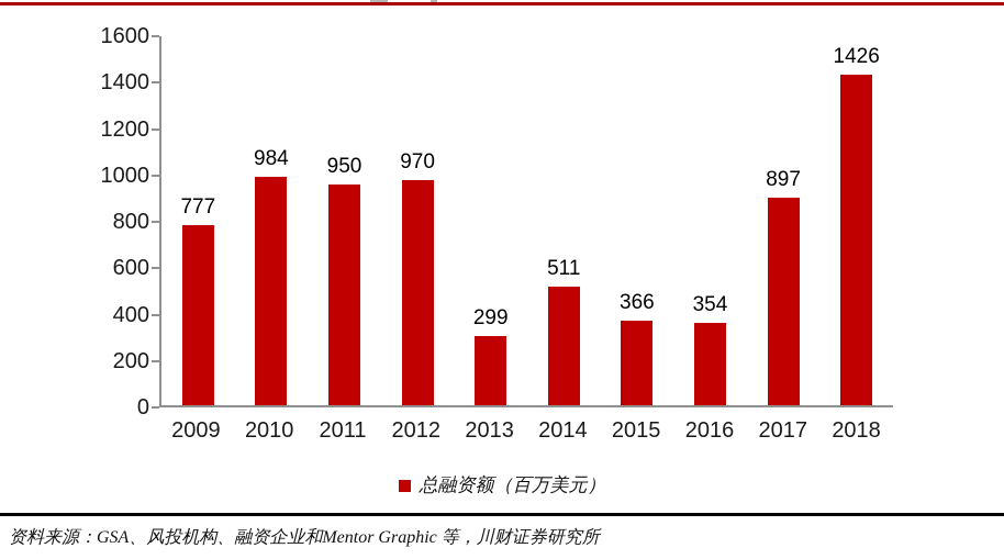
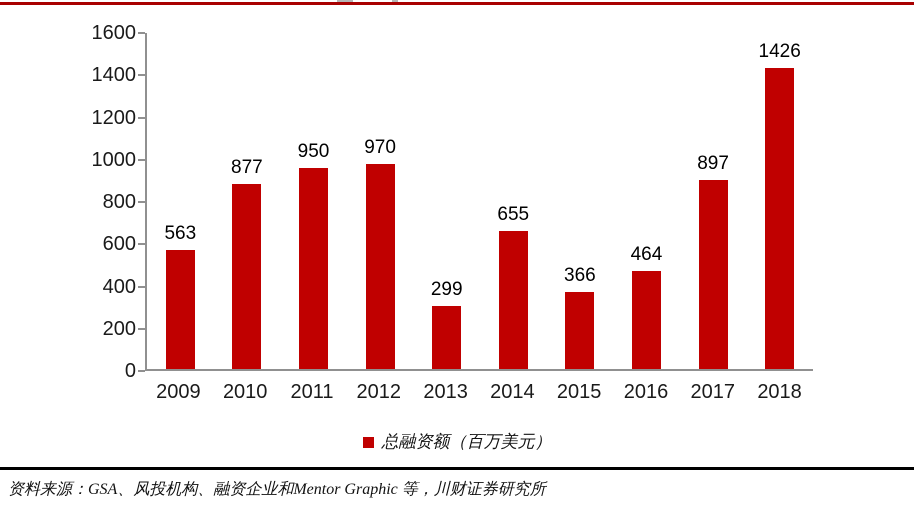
2009: 777 -> 563
2010: 984 -> 877
2014: 511 -> 655
2016: 354 -> 464
